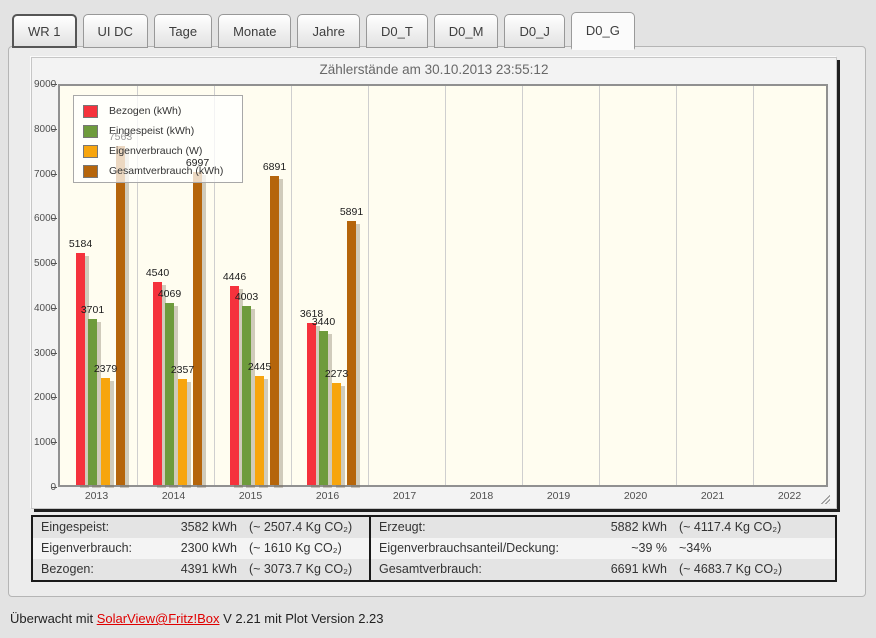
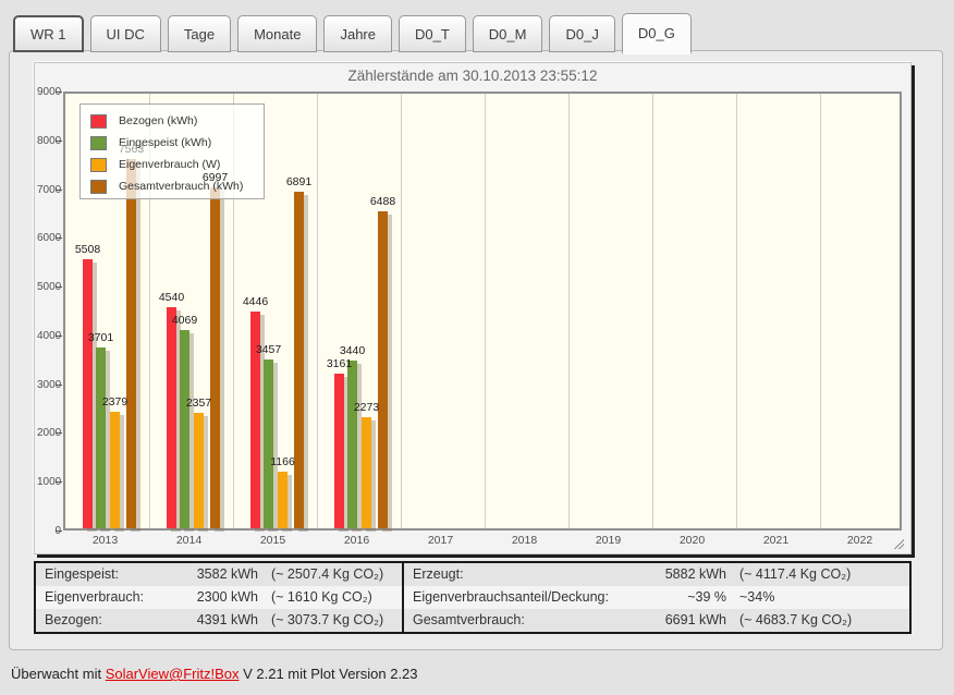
Bezogen (kWh)/2013: 5184 -> 5508
Eingespeist (kWh)/2015: 4003 -> 3457
Eigenverbrauch (W)/2015: 2445 -> 1166
Bezogen (kWh)/2016: 3618 -> 3161
Gesamtverbrauch (kWh)/2016: 5891 -> 6488
